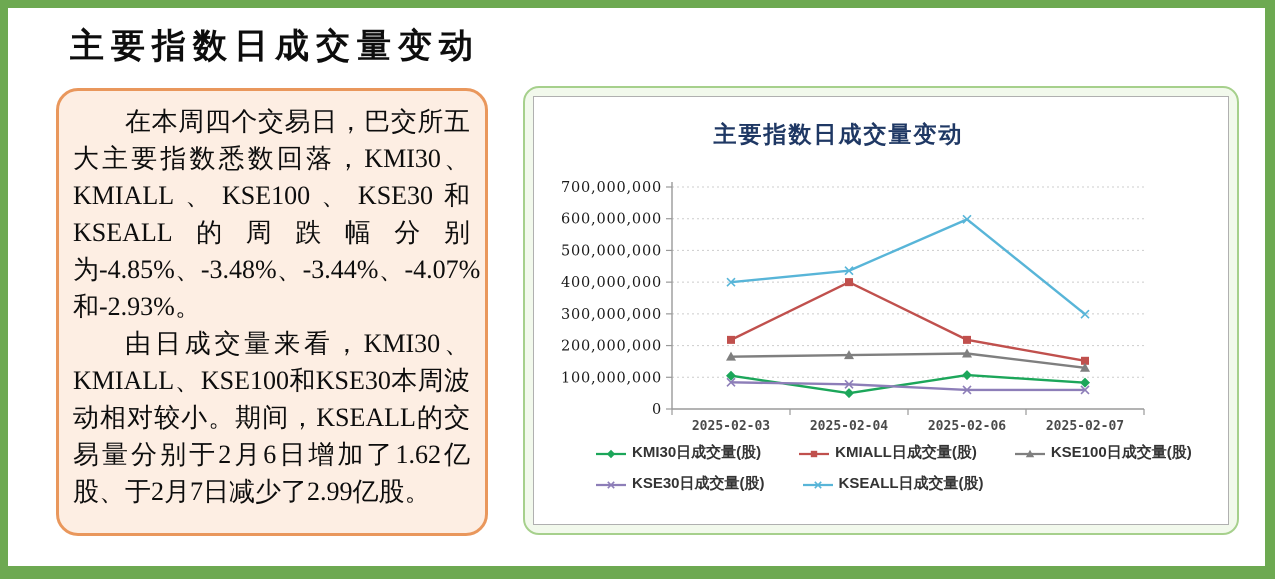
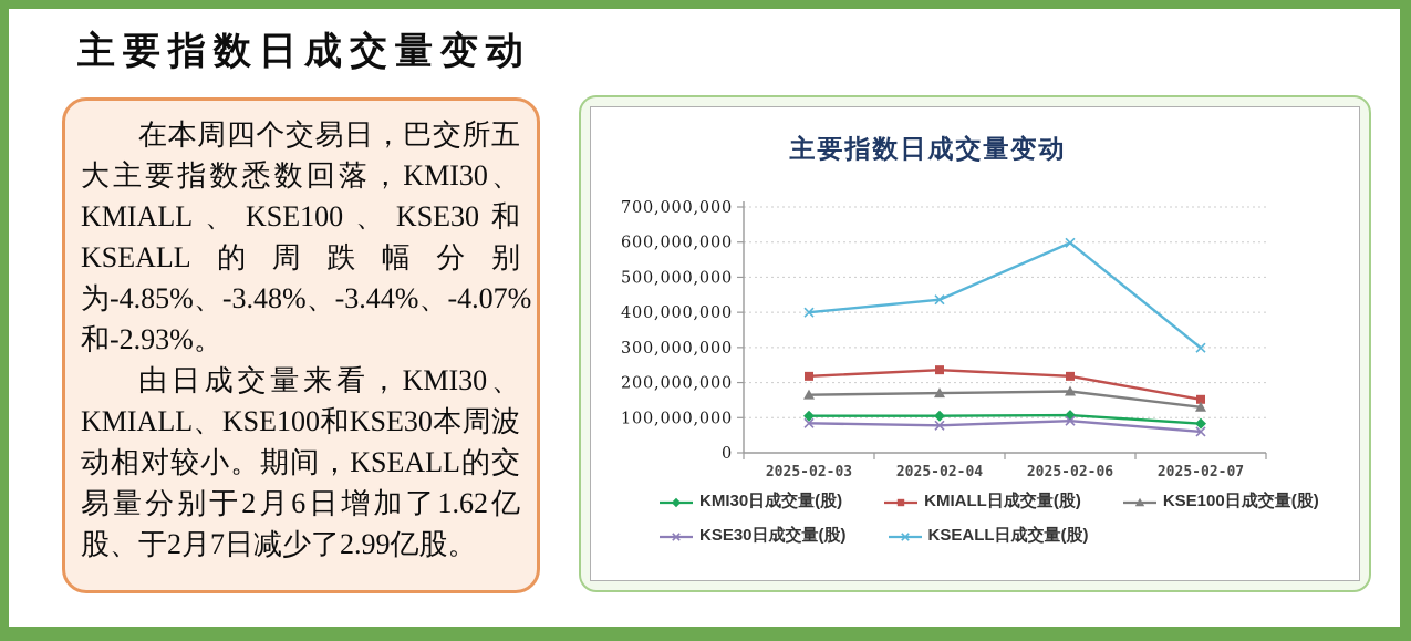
KMI30日成交量(股)/2025-02-04: 50000000 -> 100000000
KMIALL日成交量(股)/2025-02-04: 400000000 -> 240000000
KSE30日成交量(股)/2025-02-06: 60000000 -> 90000000
